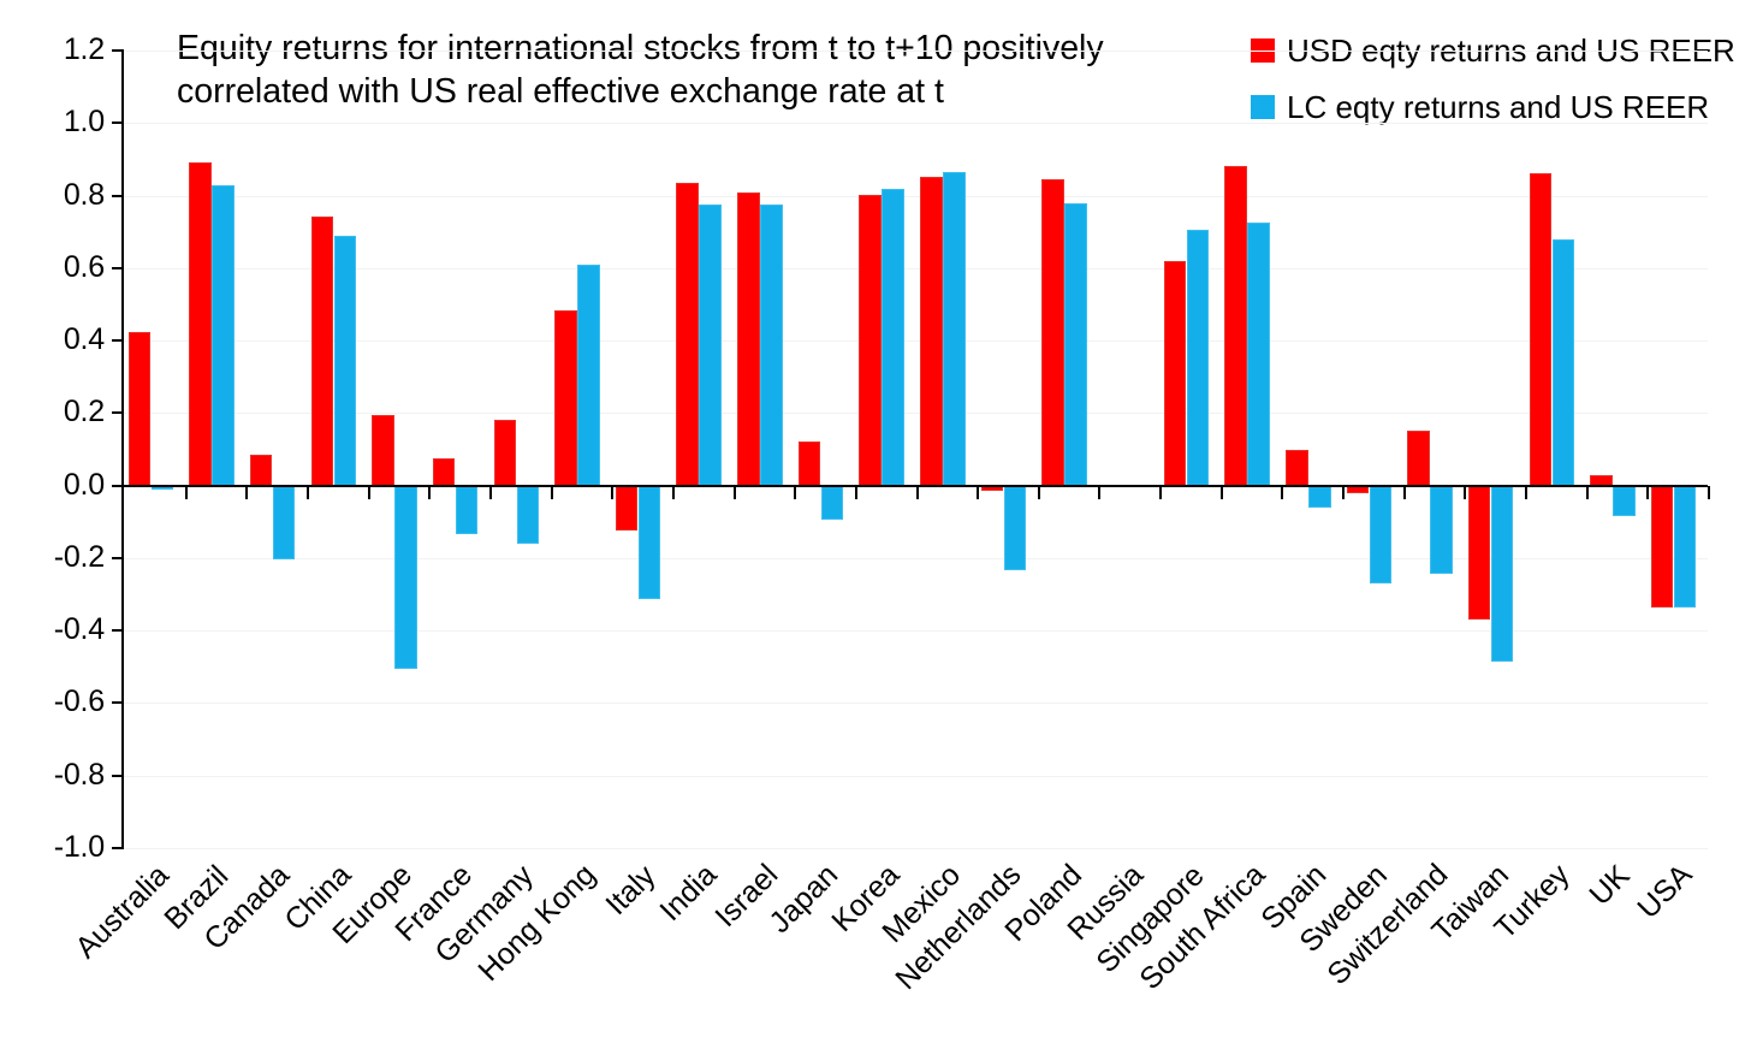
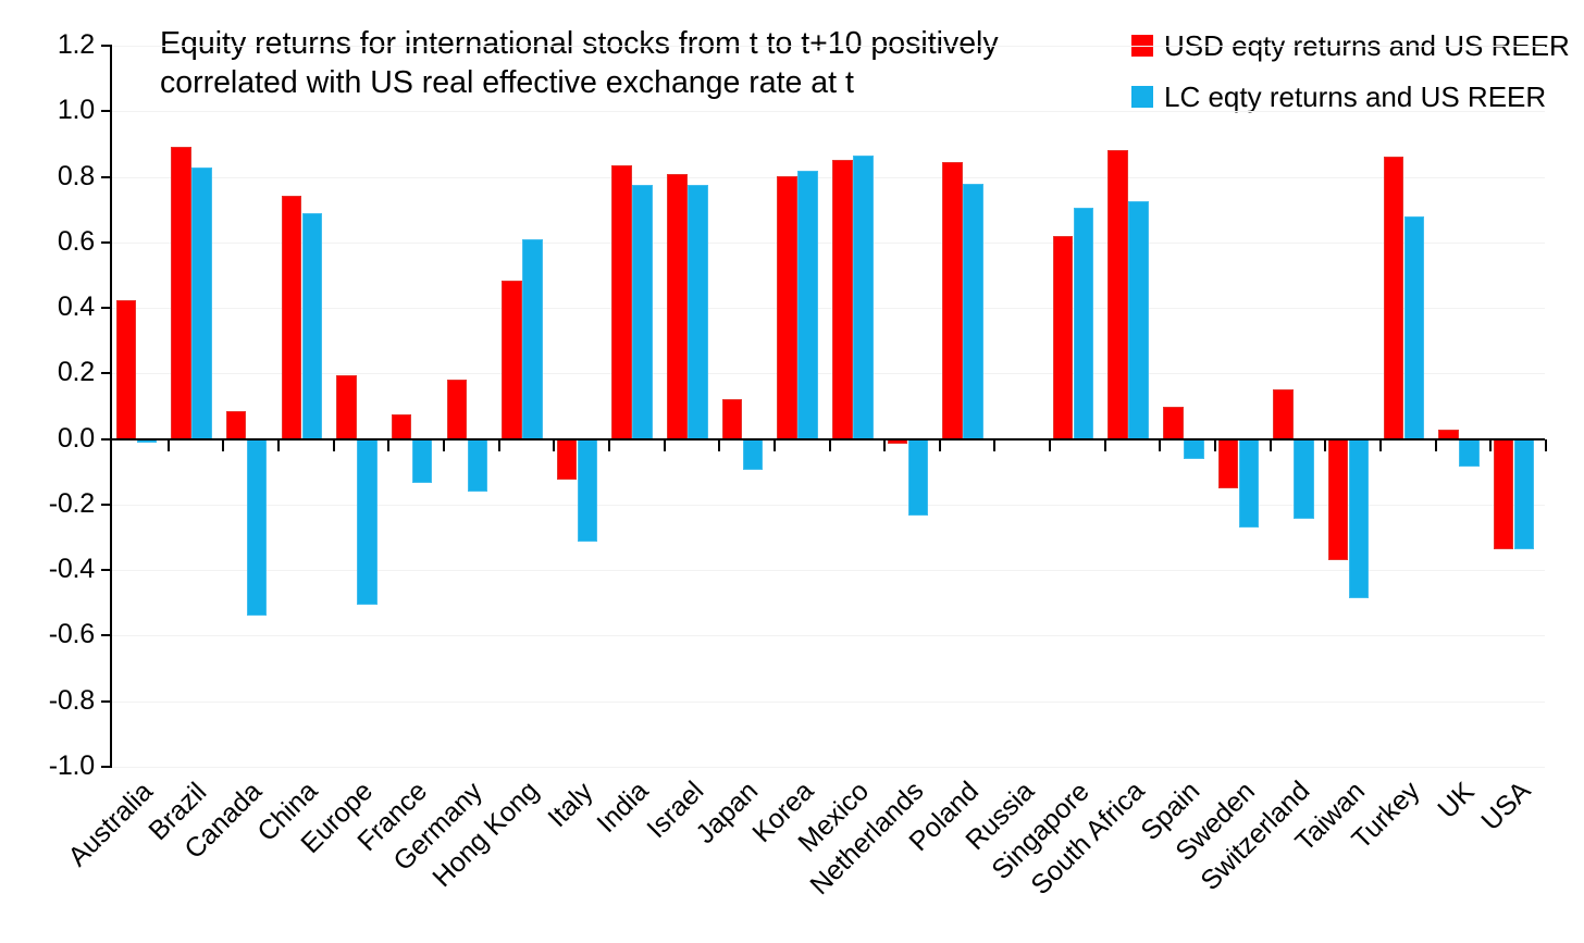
LC eqty returns and US REER/Canada: -0.20 -> -0.54
USD eqty returns and US REER/Sweden: -0.02 -> -0.15
